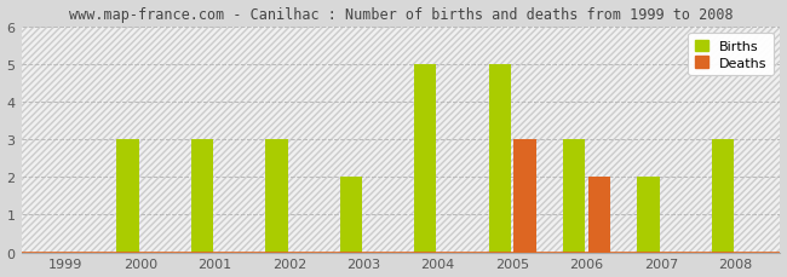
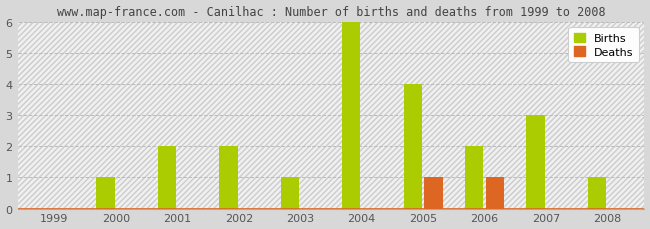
Births/2000: 3 -> 1
Births/2001: 3 -> 2
Births/2002: 3 -> 2
Births/2003: 2 -> 1
Births/2004: 5 -> 6
Births/2005: 5 -> 4
Deaths/2005: 3 -> 1
Births/2006: 3 -> 2
Deaths/2006: 2 -> 1
Births/2007: 2 -> 3
Births/2008: 3 -> 1
